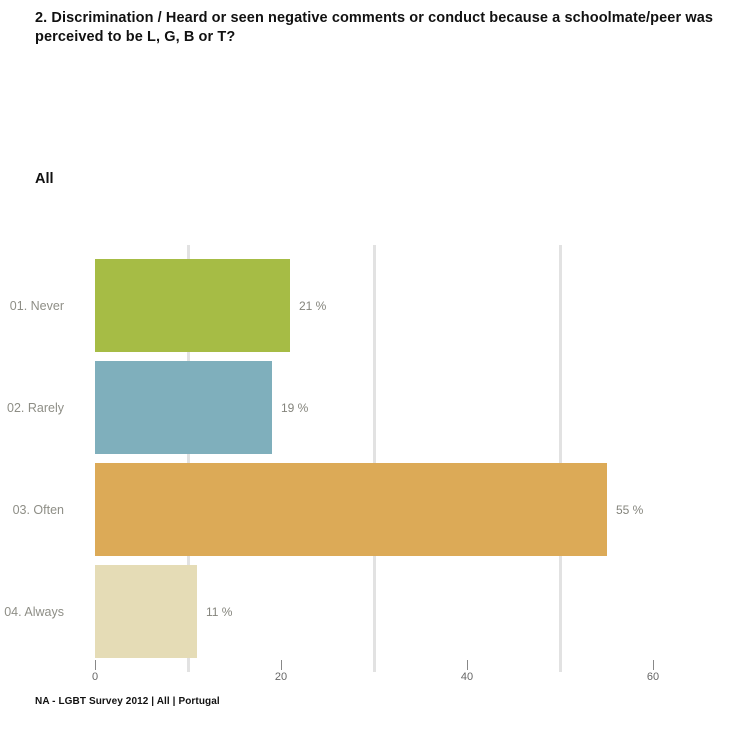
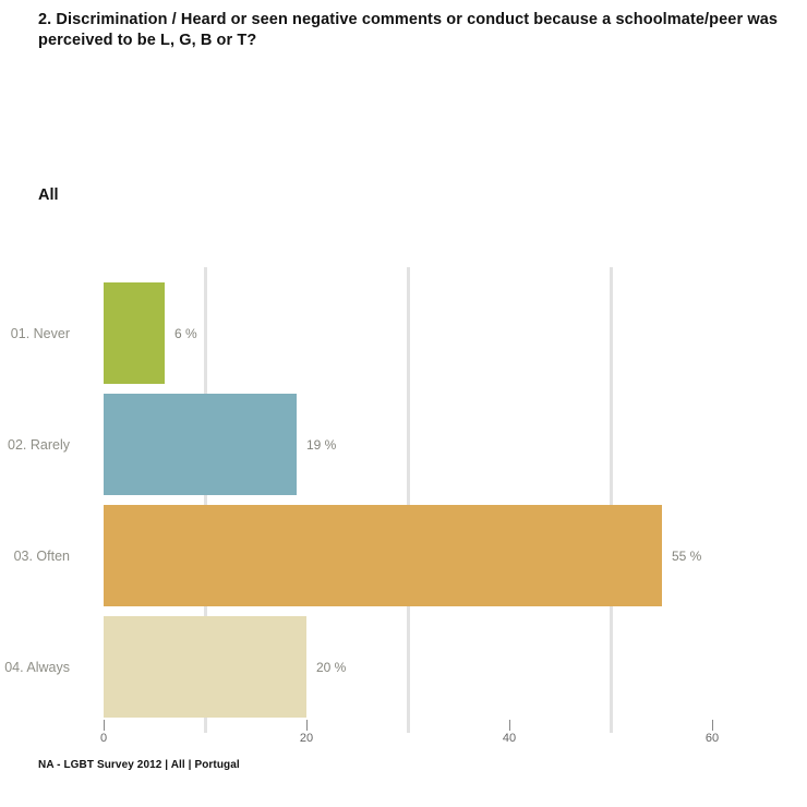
01. Never: 21 -> 6
04. Always: 11 -> 20
